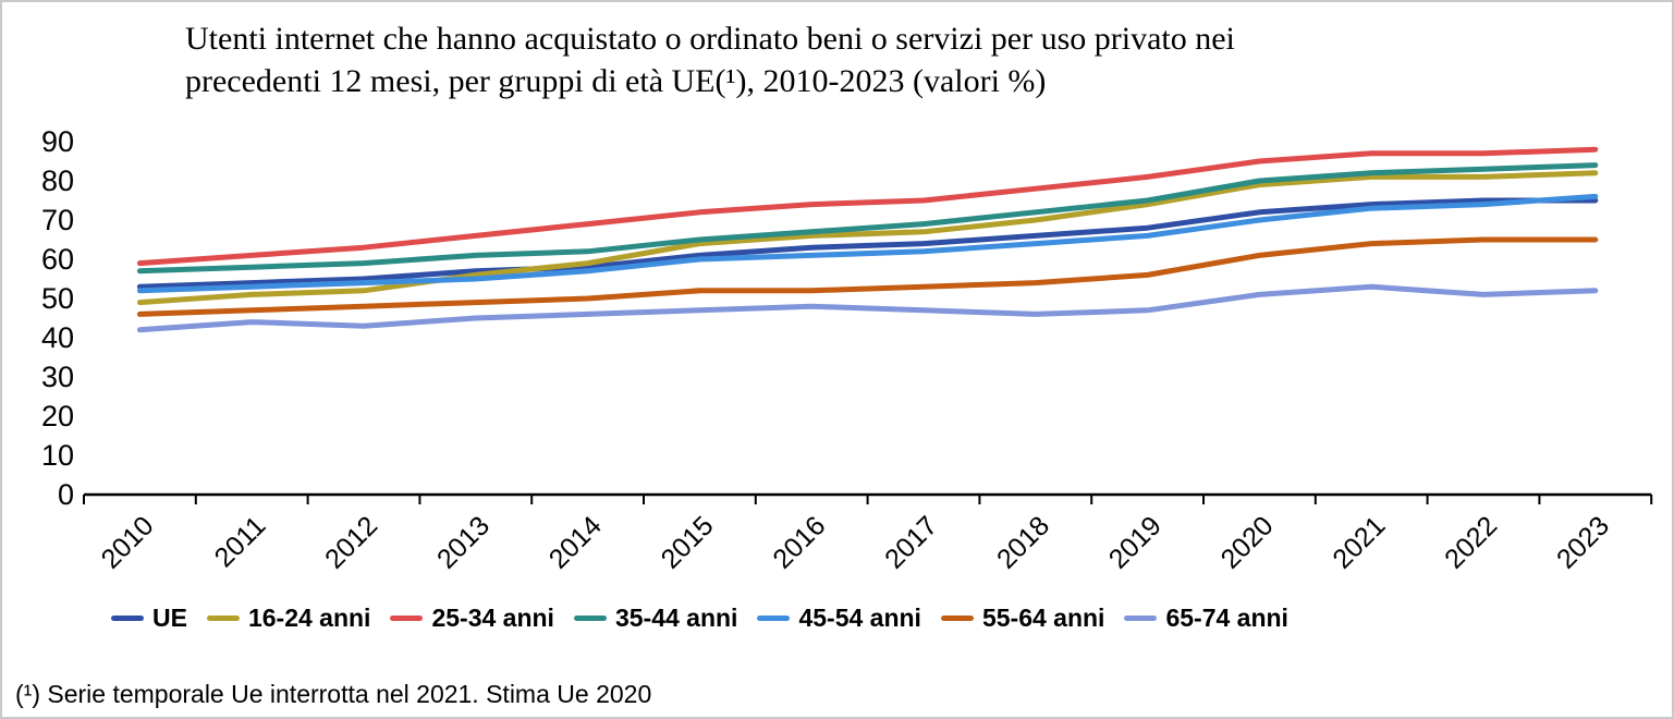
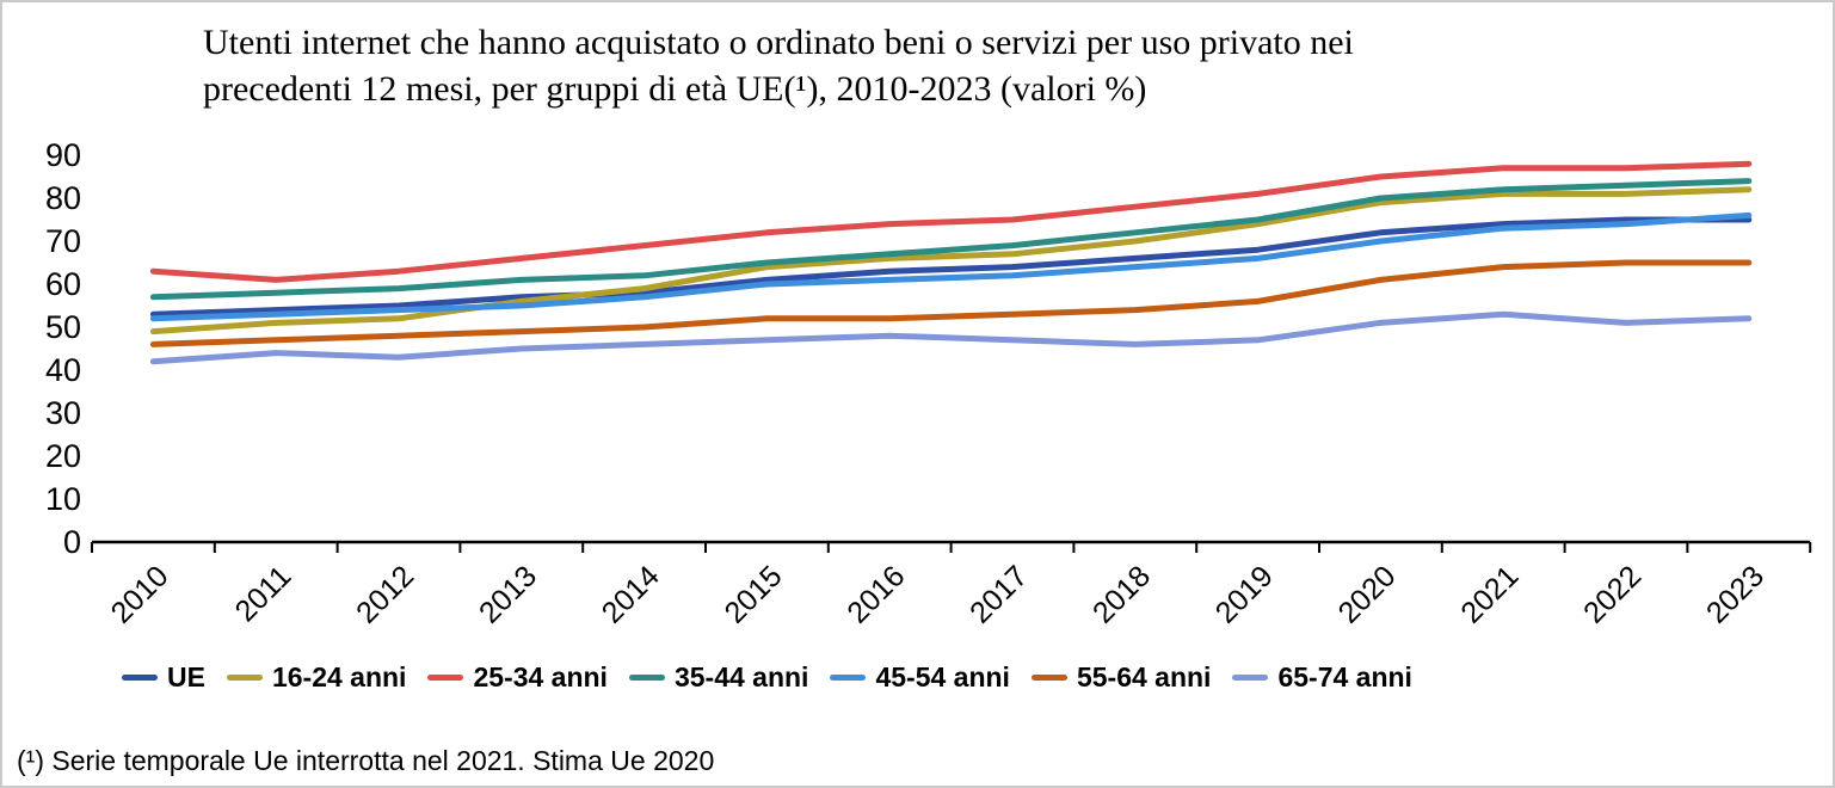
25-34 anni/2010: 59 -> 63
